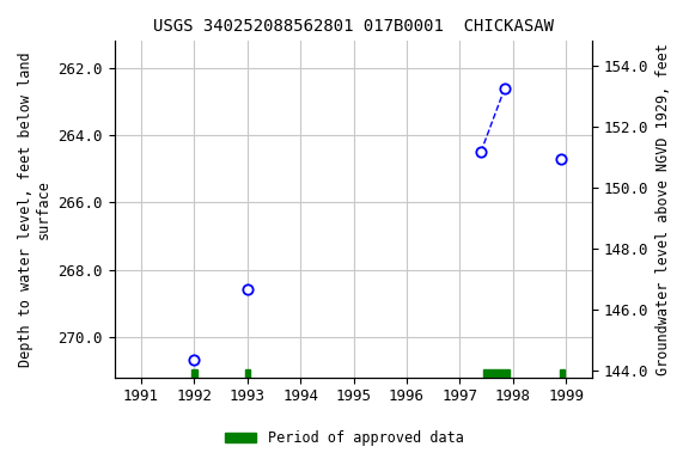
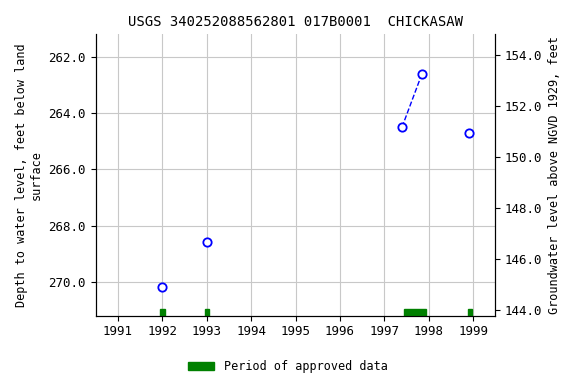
1992: 270.7 -> 270.2
